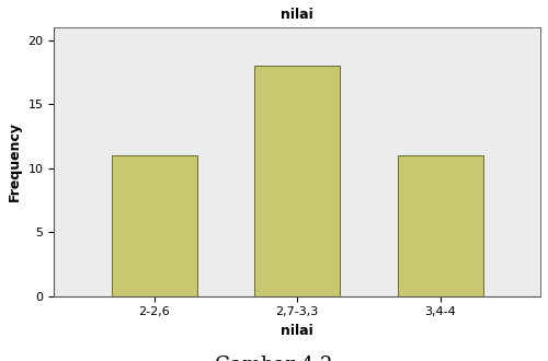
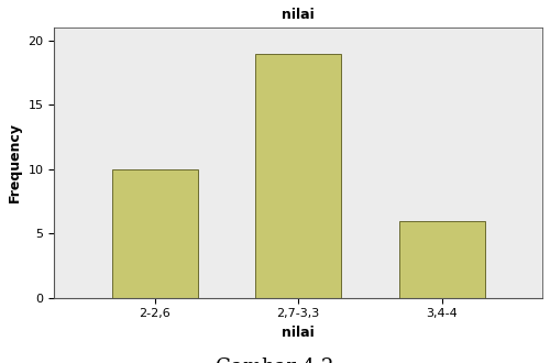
2-2,6: 11 -> 10
2,7-3,3: 18 -> 19
3,4-4: 11 -> 6
